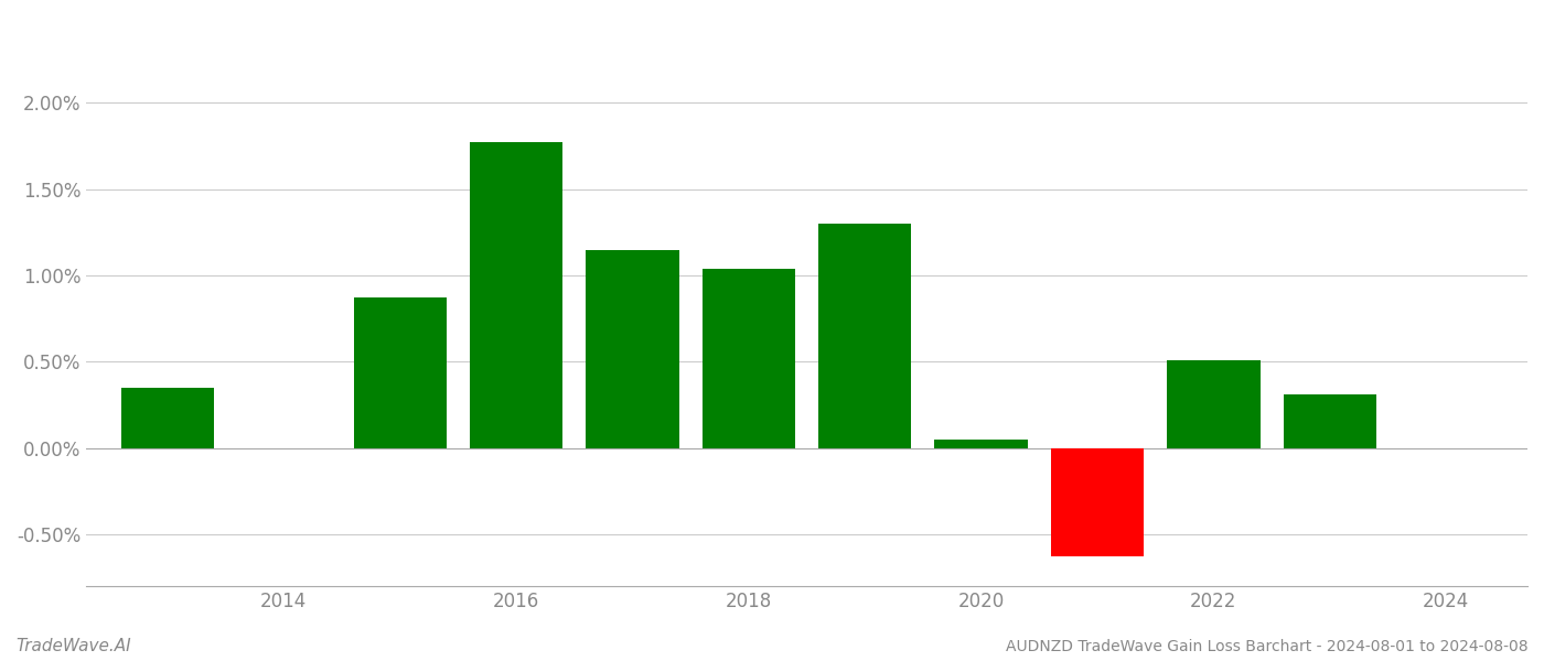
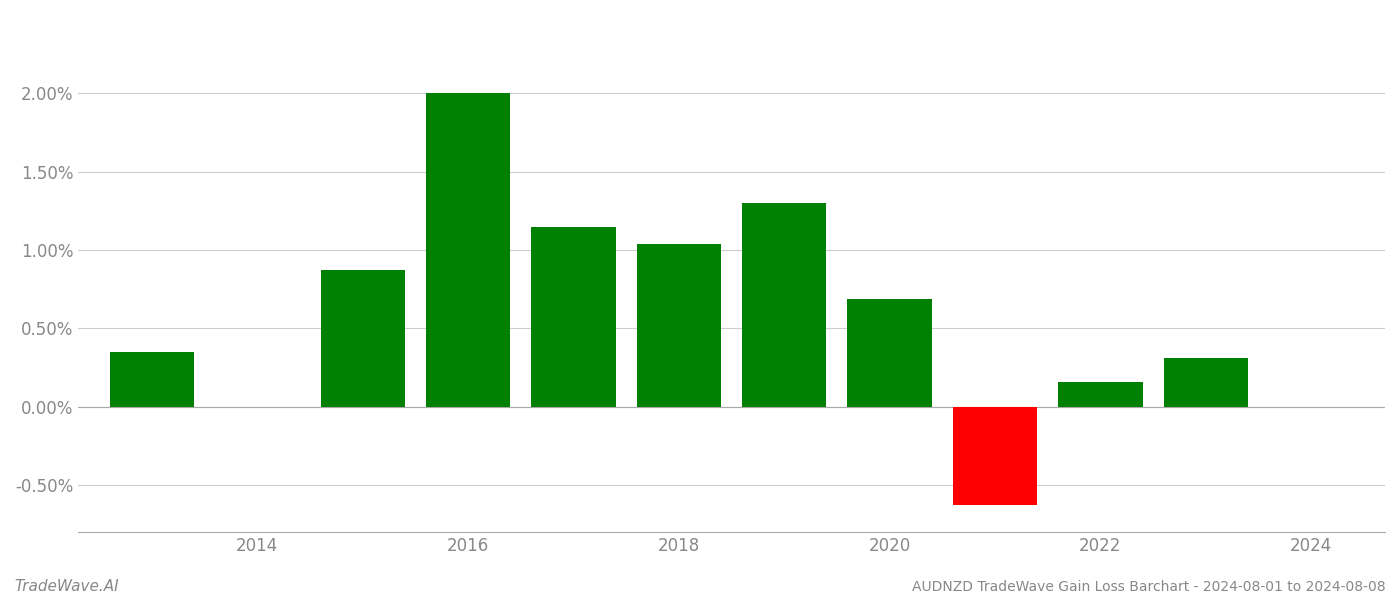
2016: 1.77% -> 2.00%
2020: 0.05% -> 0.69%
2022: 0.51% -> 0.16%
